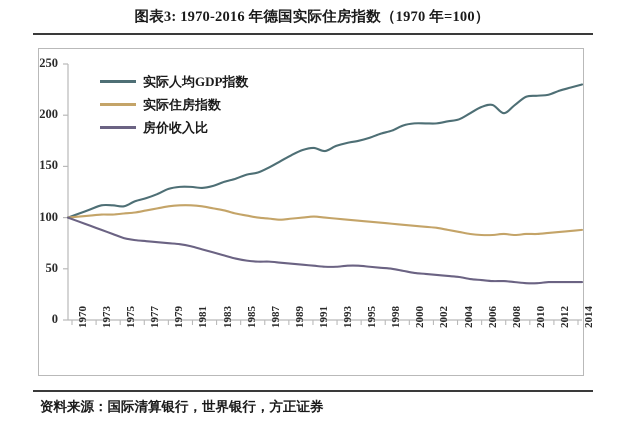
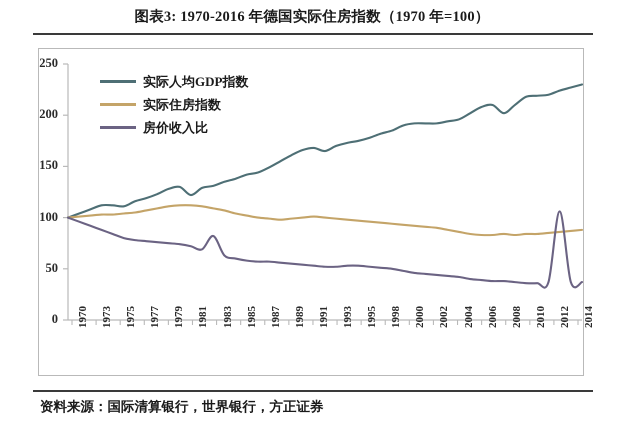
实际人均GDP指数/1981: 130 -> 122
房价收入比/1983: 66 -> 82
房价收入比/2014: 37 -> 106
